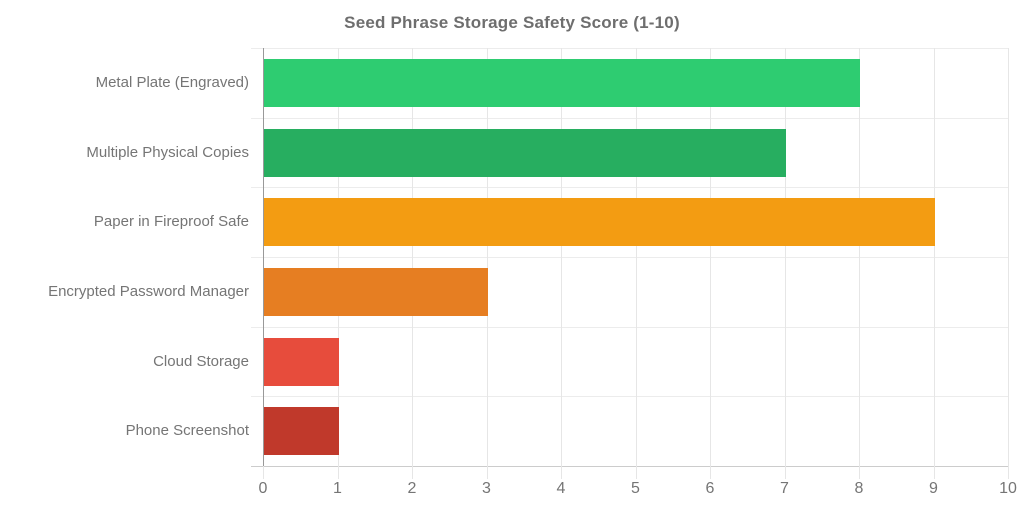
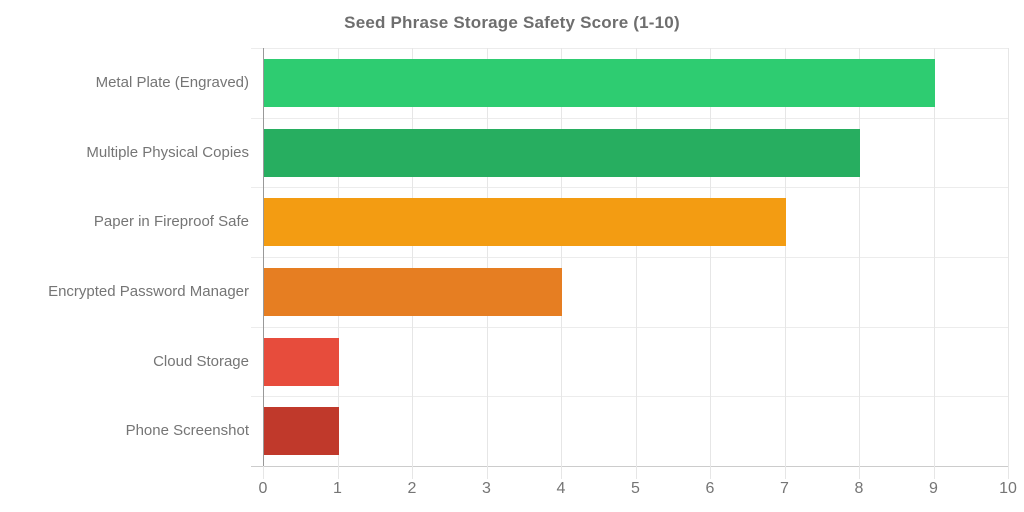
Metal Plate (Engraved): 8 -> 9
Multiple Physical Copies: 7 -> 8
Paper in Fireproof Safe: 9 -> 7
Encrypted Password Manager: 3 -> 4
